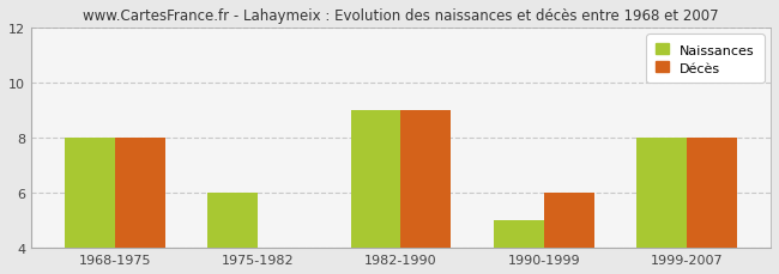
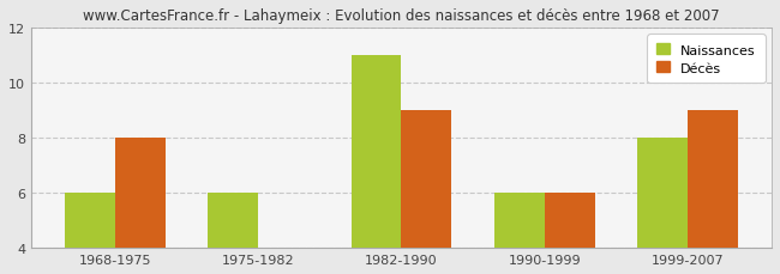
Naissances/1968-1975: 8 -> 6
Naissances/1982-1990: 9 -> 11
Naissances/1990-1999: 5 -> 6
Décès/1999-2007: 8.00 -> 9.00
